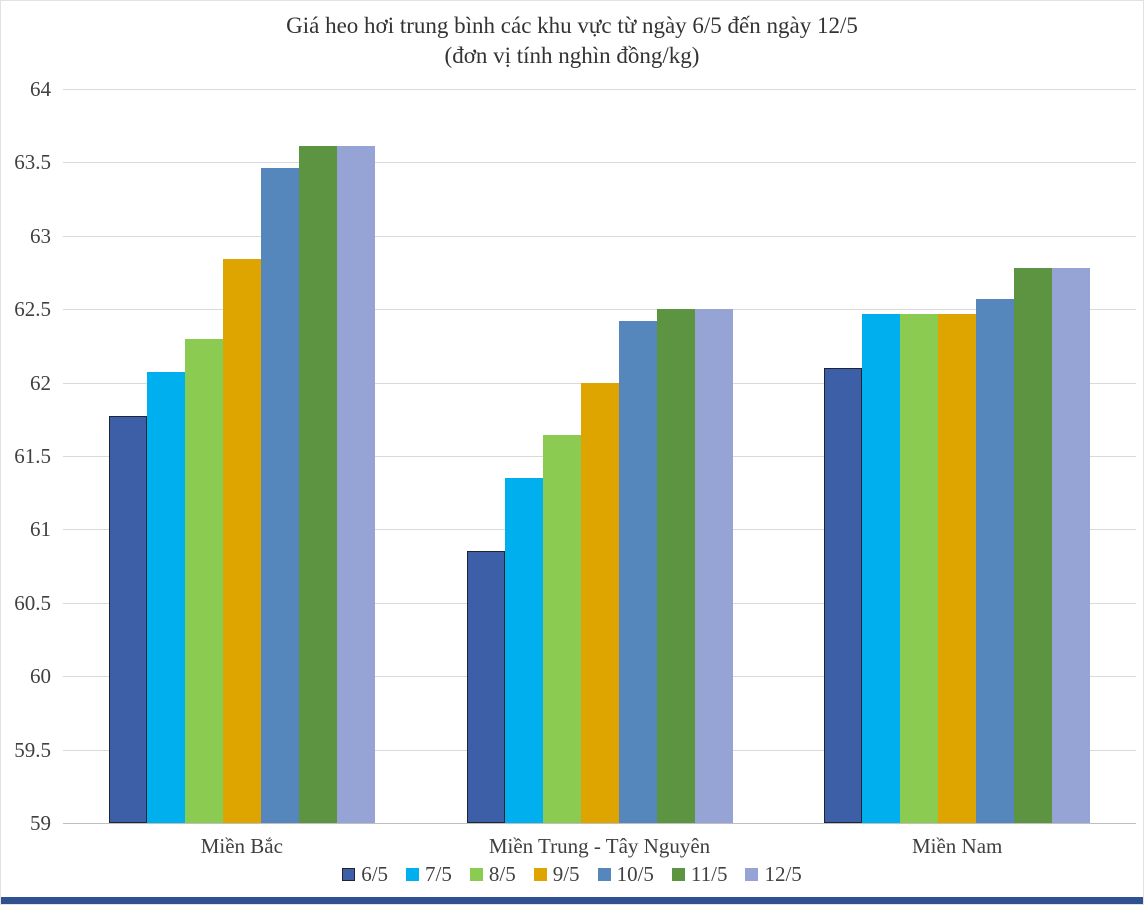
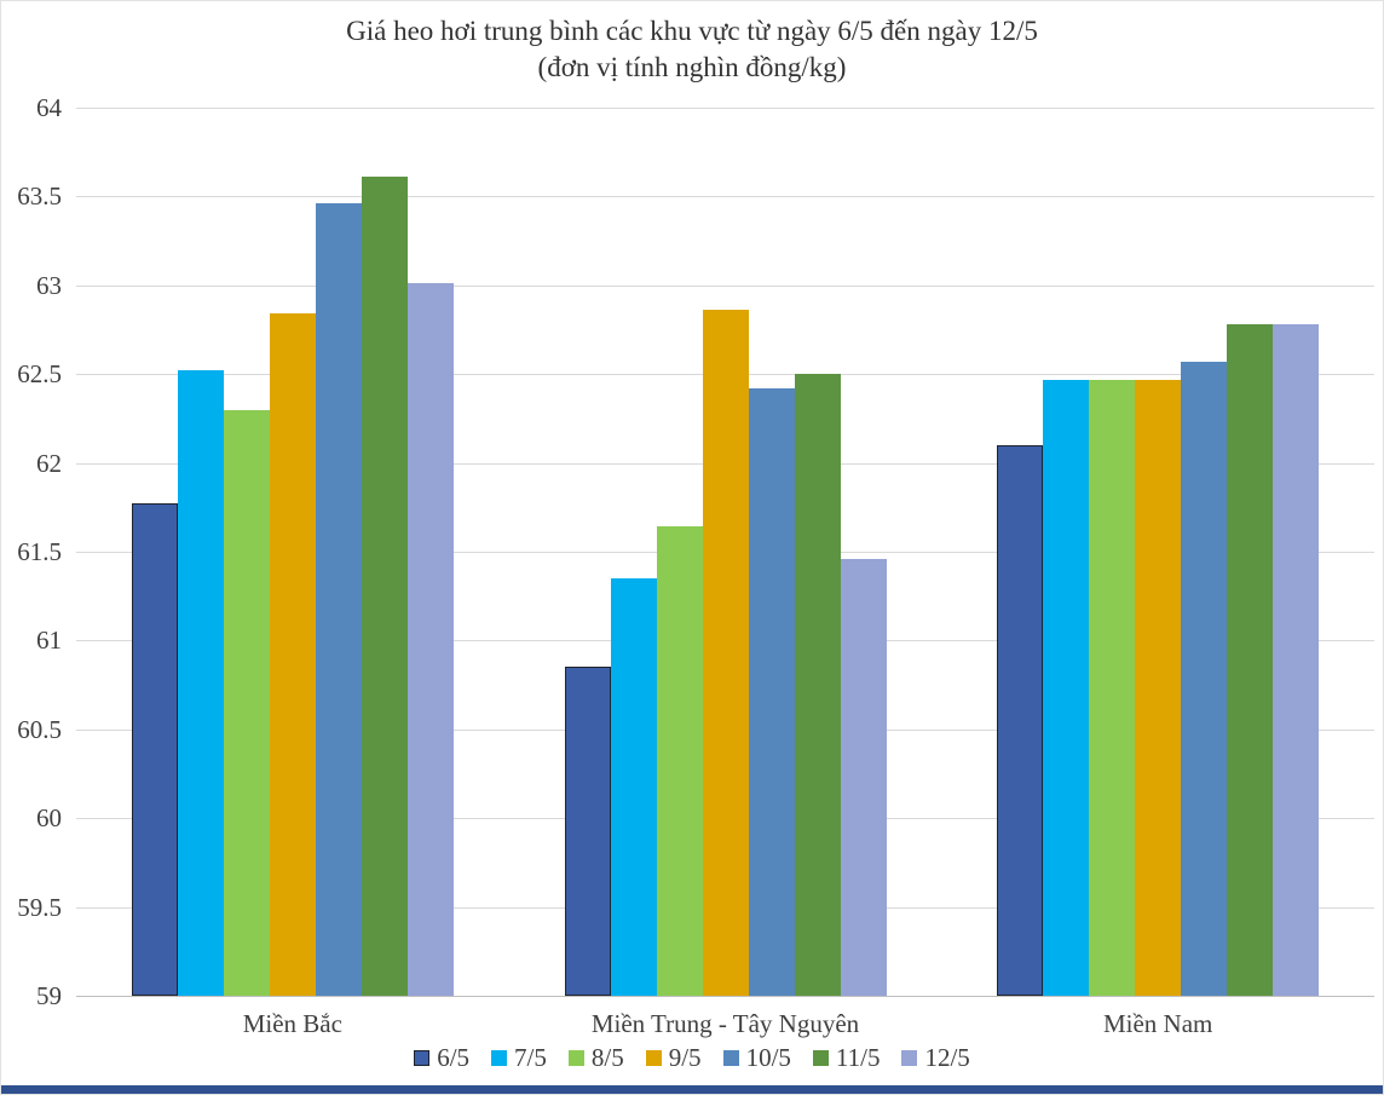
7/5/Miền Bắc: 62.07 -> 62.52
12/5/Miền Bắc: 63.61 -> 63.01
9/5/Miền Trung - Tây Nguyên: 62.00 -> 62.86
12/5/Miền Trung - Tây Nguyên: 62.50 -> 61.46
